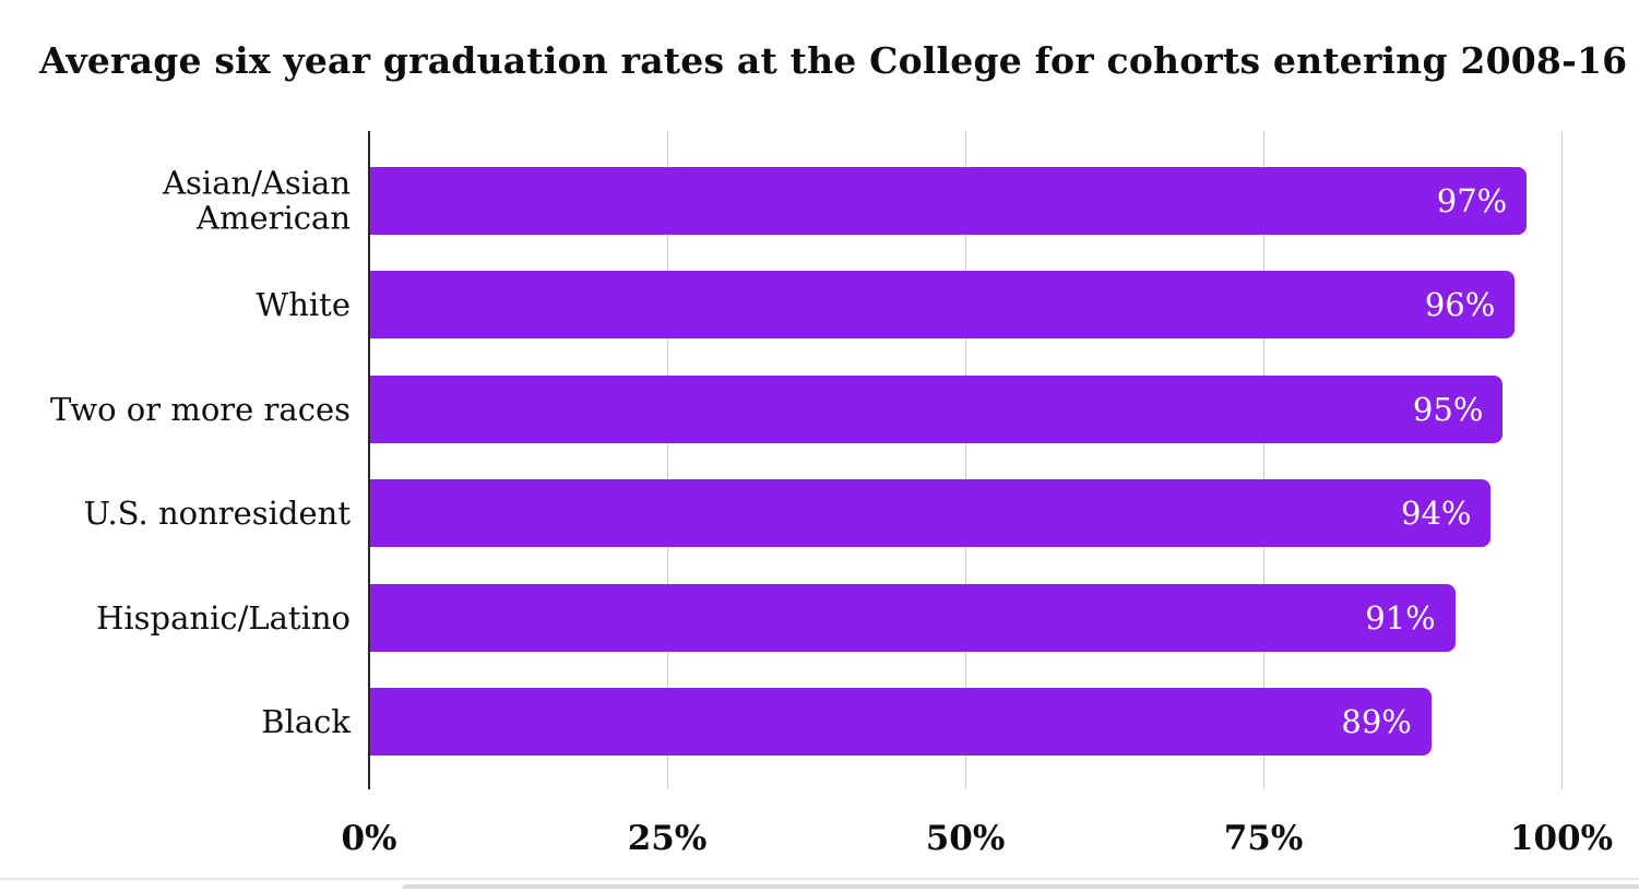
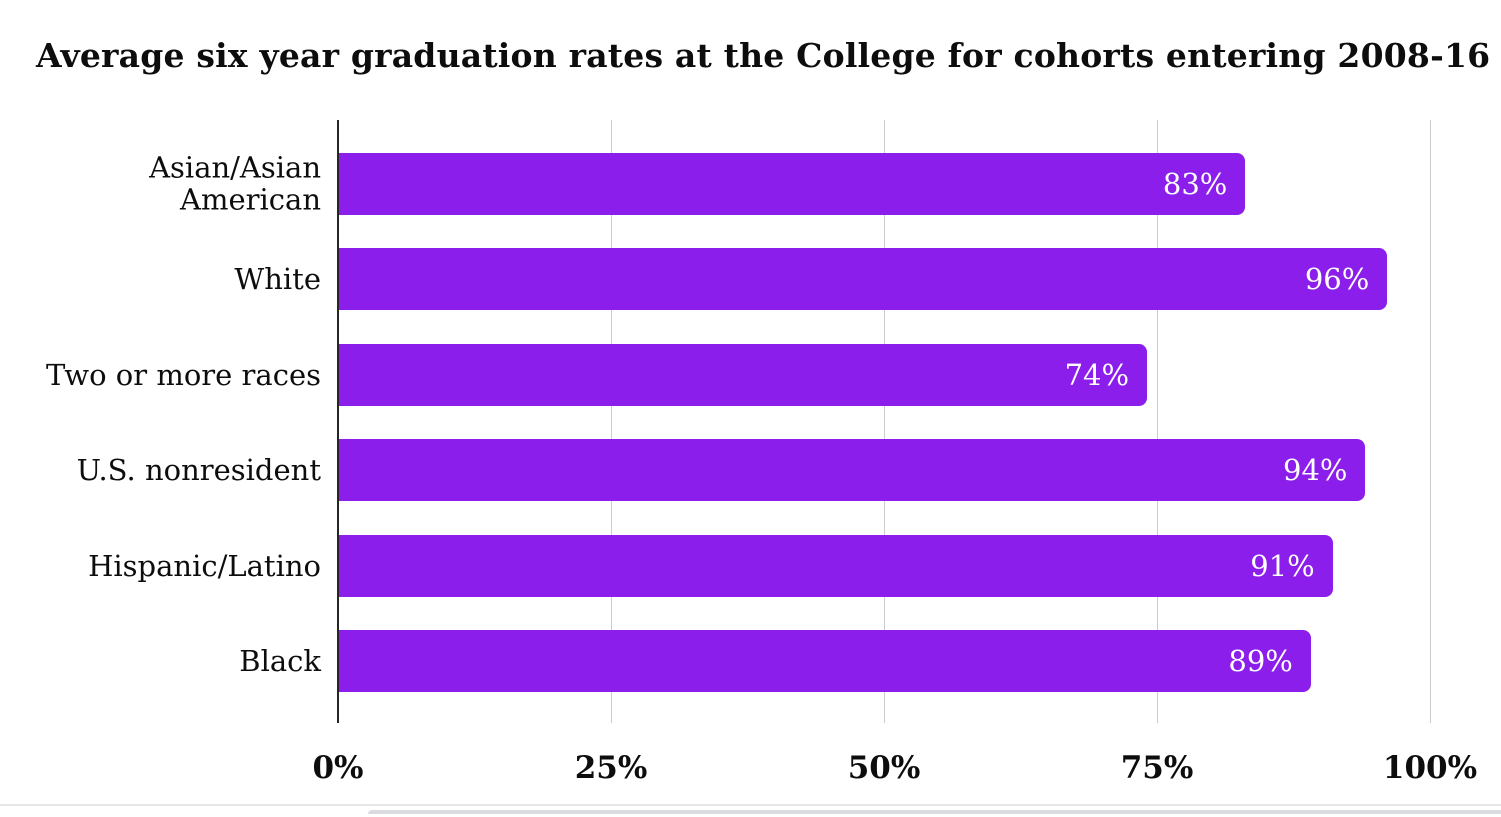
Asian/Asian American: 97% -> 83%
Two or more races: 95% -> 74%
